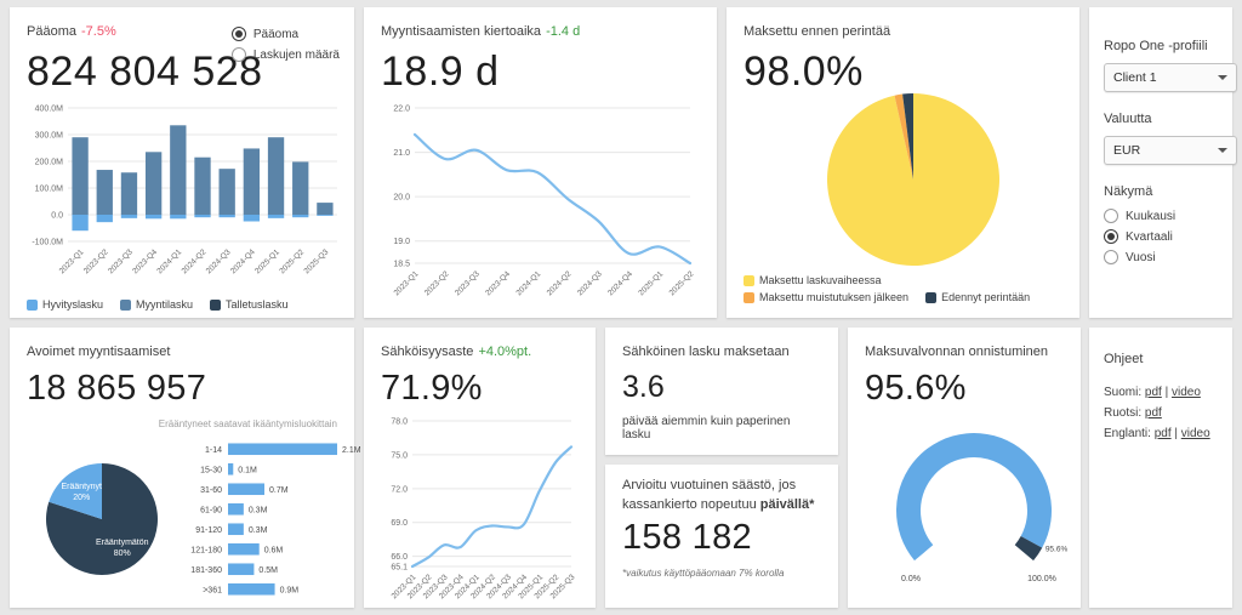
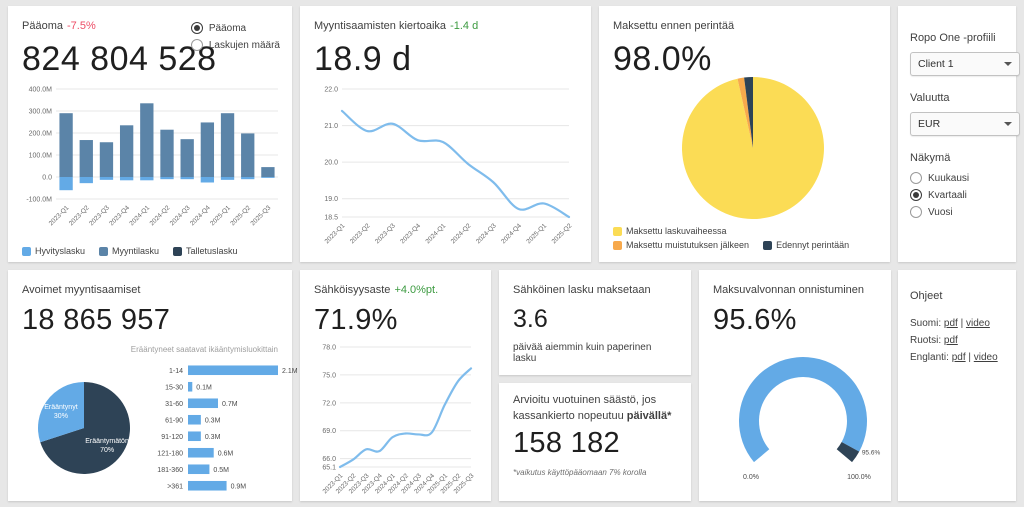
Avoimet myyntisaamiset/Erääntymätön: 80% -> 70%
Avoimet myyntisaamiset/Erääntynyt: 20% -> 30%
